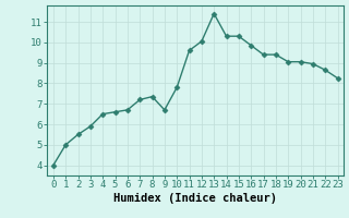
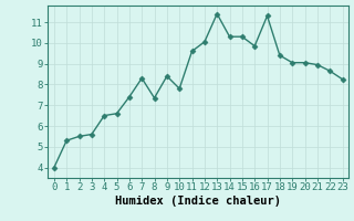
1: 5.0 -> 5.3
3: 5.9 -> 5.6
6: 6.7 -> 7.4
7: 7.2 -> 8.3
9: 6.7 -> 8.4
17: 9.4 -> 11.3
